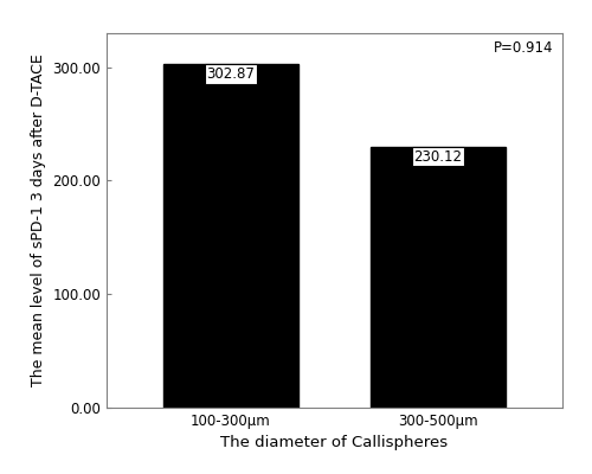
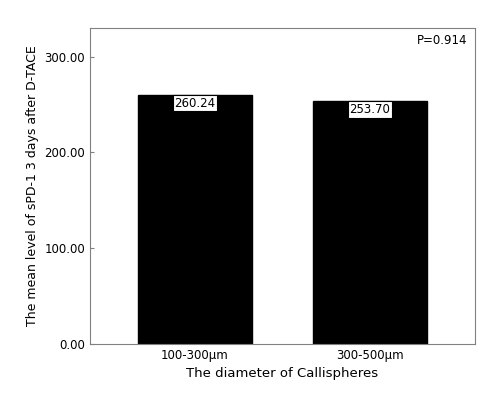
100-300µm: 302.87 -> 260.24
300-500µm: 230.12 -> 253.70
